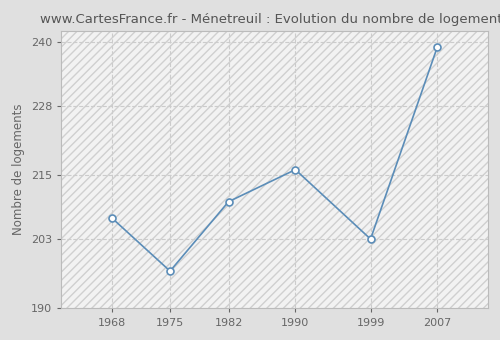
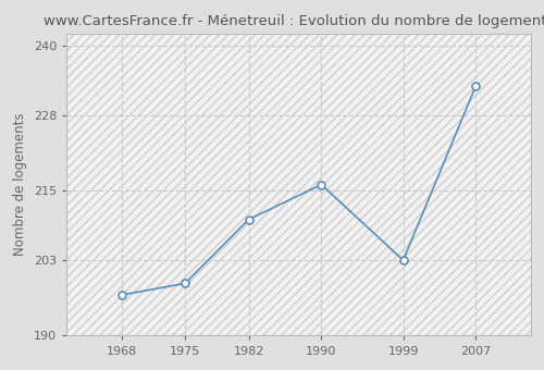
1968: 207 -> 197
1975: 197 -> 199
2007: 239 -> 233
